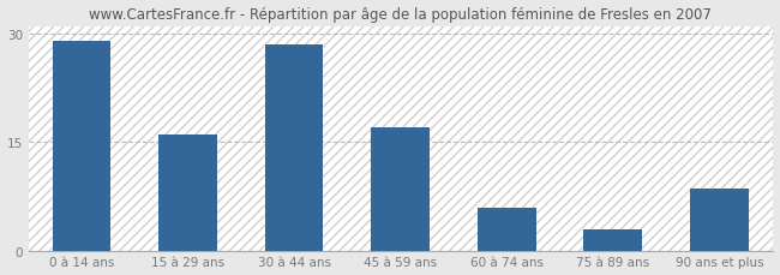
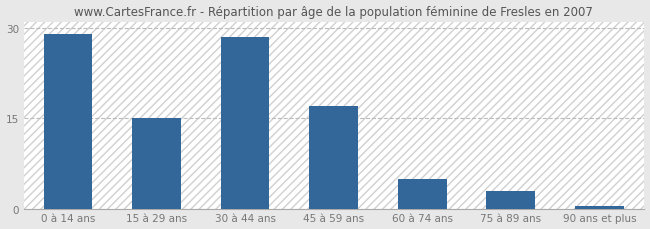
15 à 29 ans: 16.0 -> 15.0
60 à 74 ans: 6.0 -> 5.0
90 ans et plus: 8.6 -> 0.5
